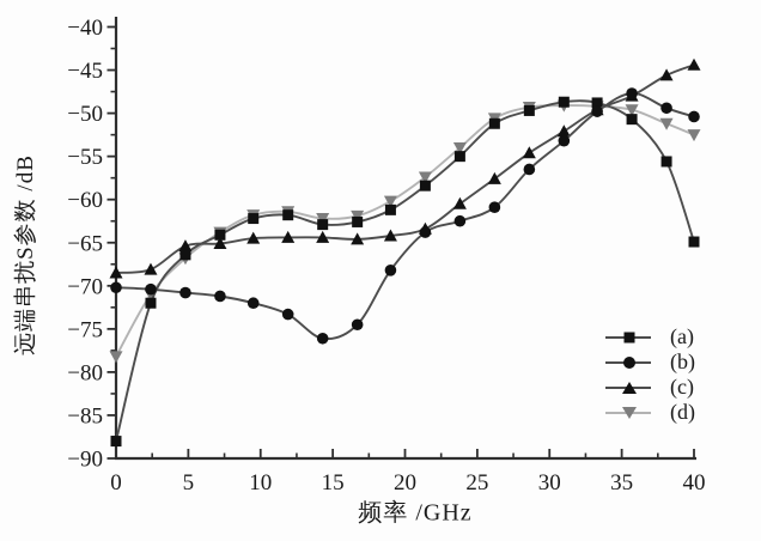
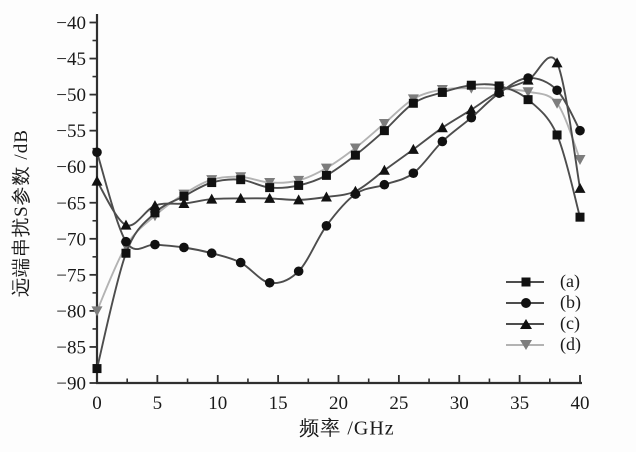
(b)/0: -70 -> -58
(c)/0: -68 -> -62
(d)/0: -78 -> -80
(a)/40: -65 -> -67
(b)/40: -50 -> -55
(c)/40: -44 -> -63
(d)/40: -52 -> -59
